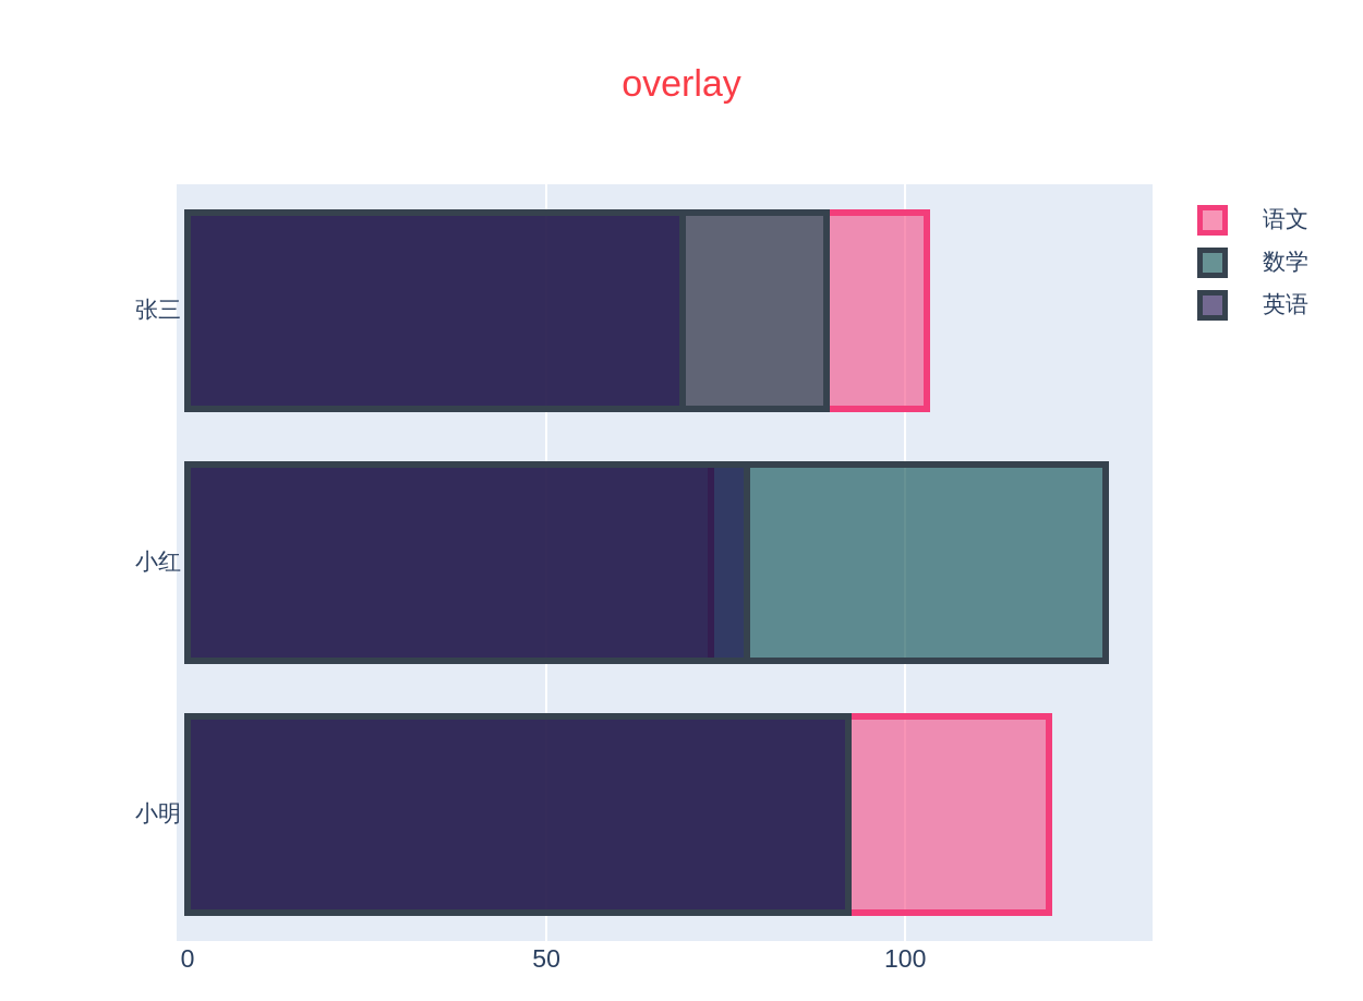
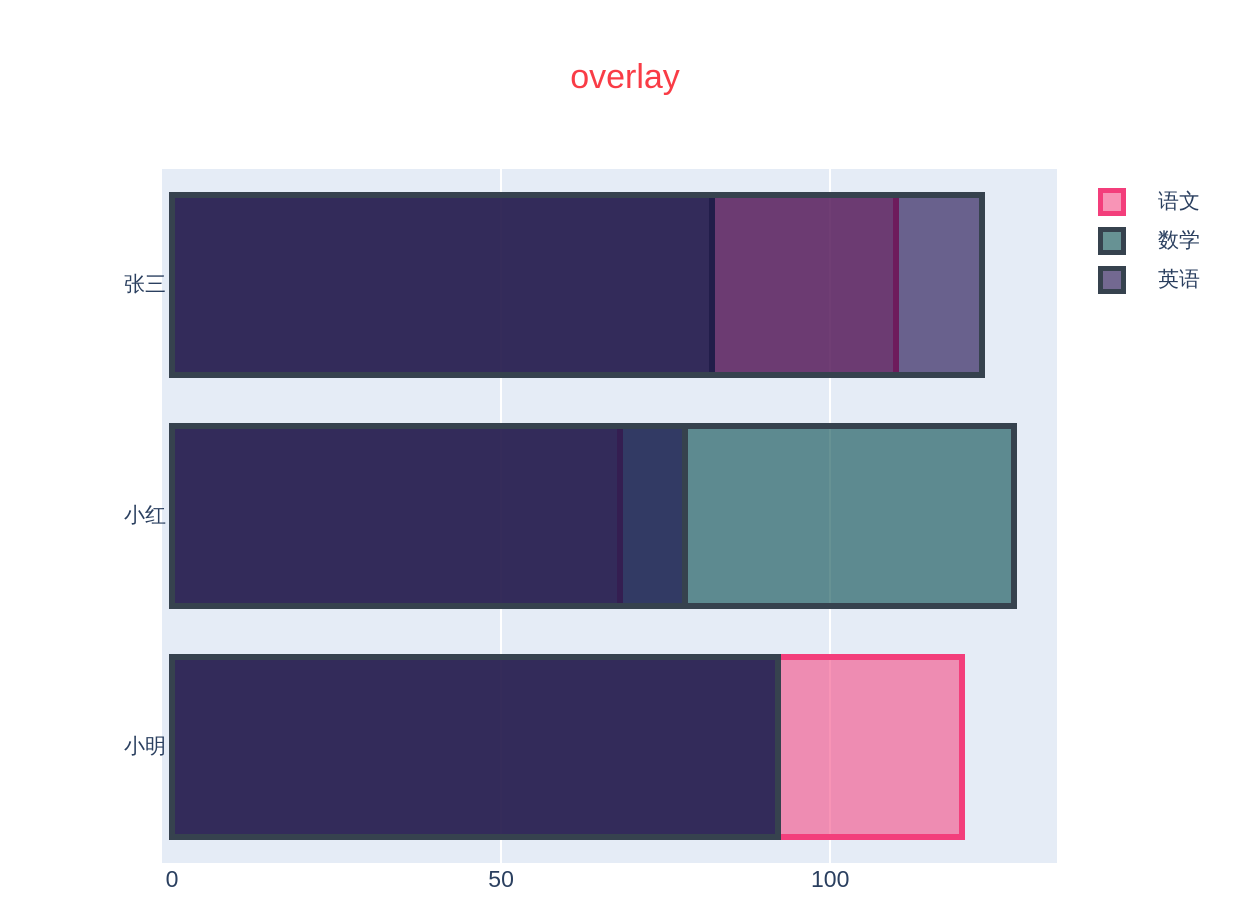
语文/张三: 103 -> 110
数学/张三: 89 -> 82
英语/张三: 69 -> 123
语文/小红: 73 -> 68
